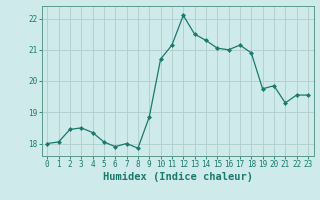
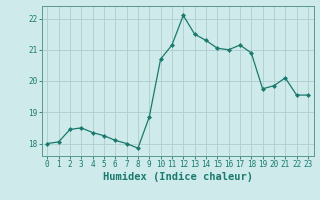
5: 18.05 -> 18.25
6: 17.90 -> 18.10
21: 19.30 -> 20.10
